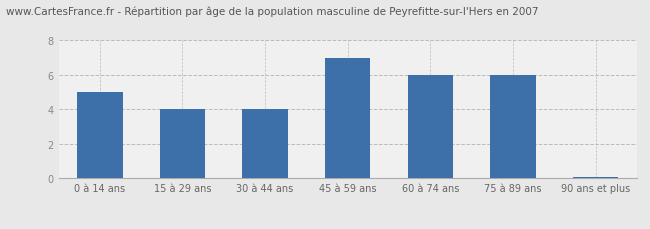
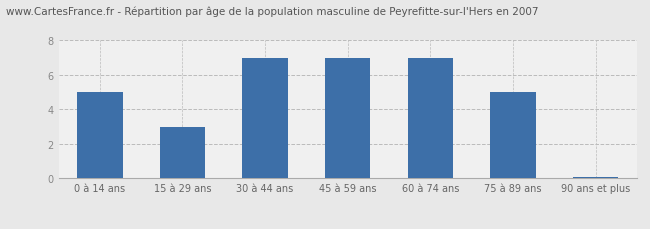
15 à 29 ans: 4.0 -> 3.0
30 à 44 ans: 4.0 -> 7.0
60 à 74 ans: 6.0 -> 7.0
75 à 89 ans: 6.0 -> 5.0
